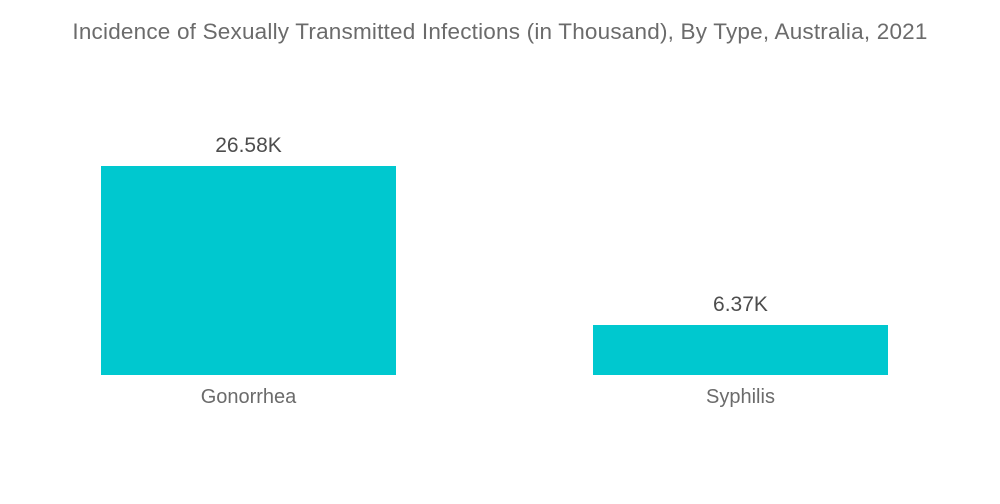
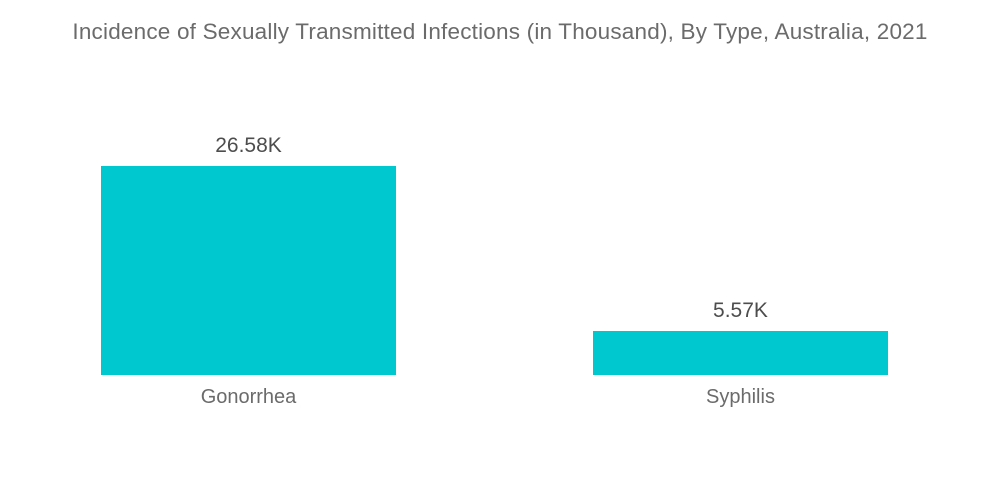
Syphilis: 6.37K -> 5.57K
